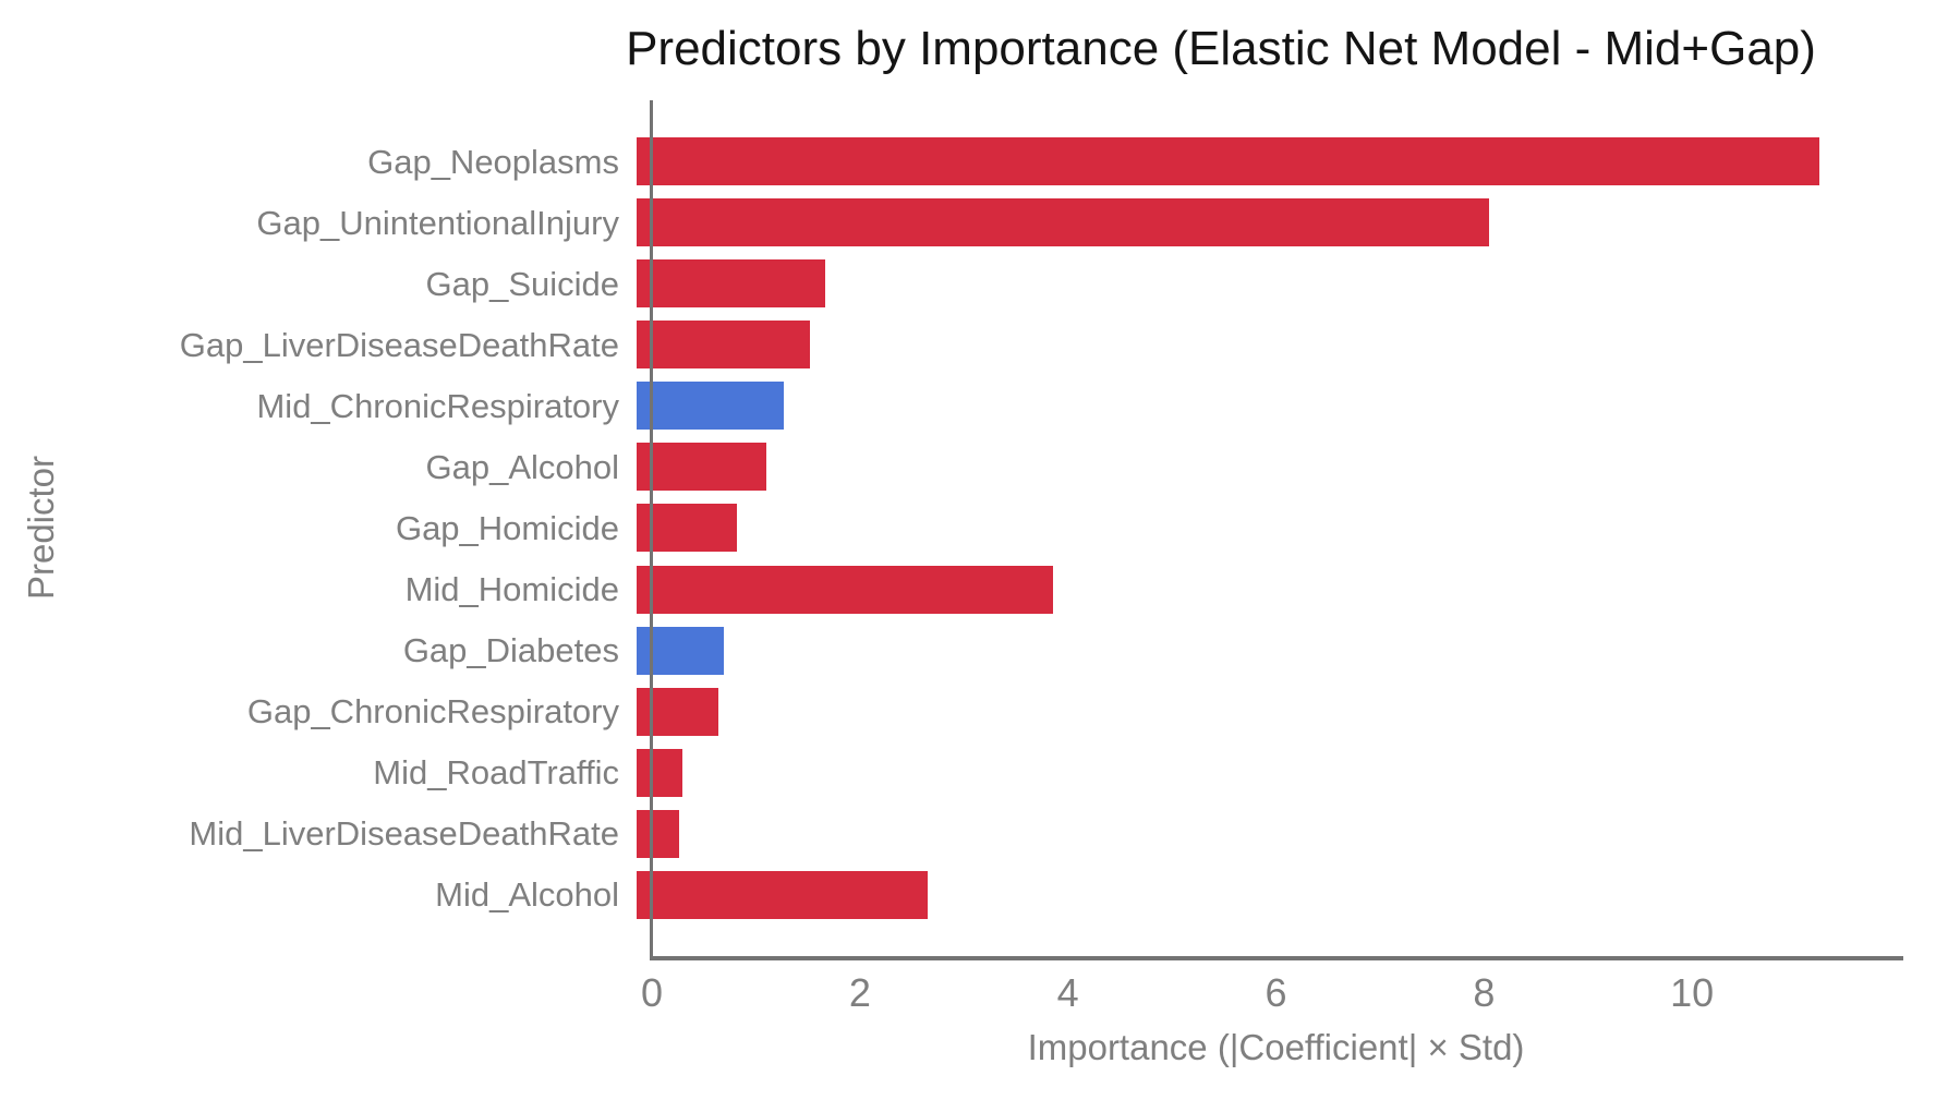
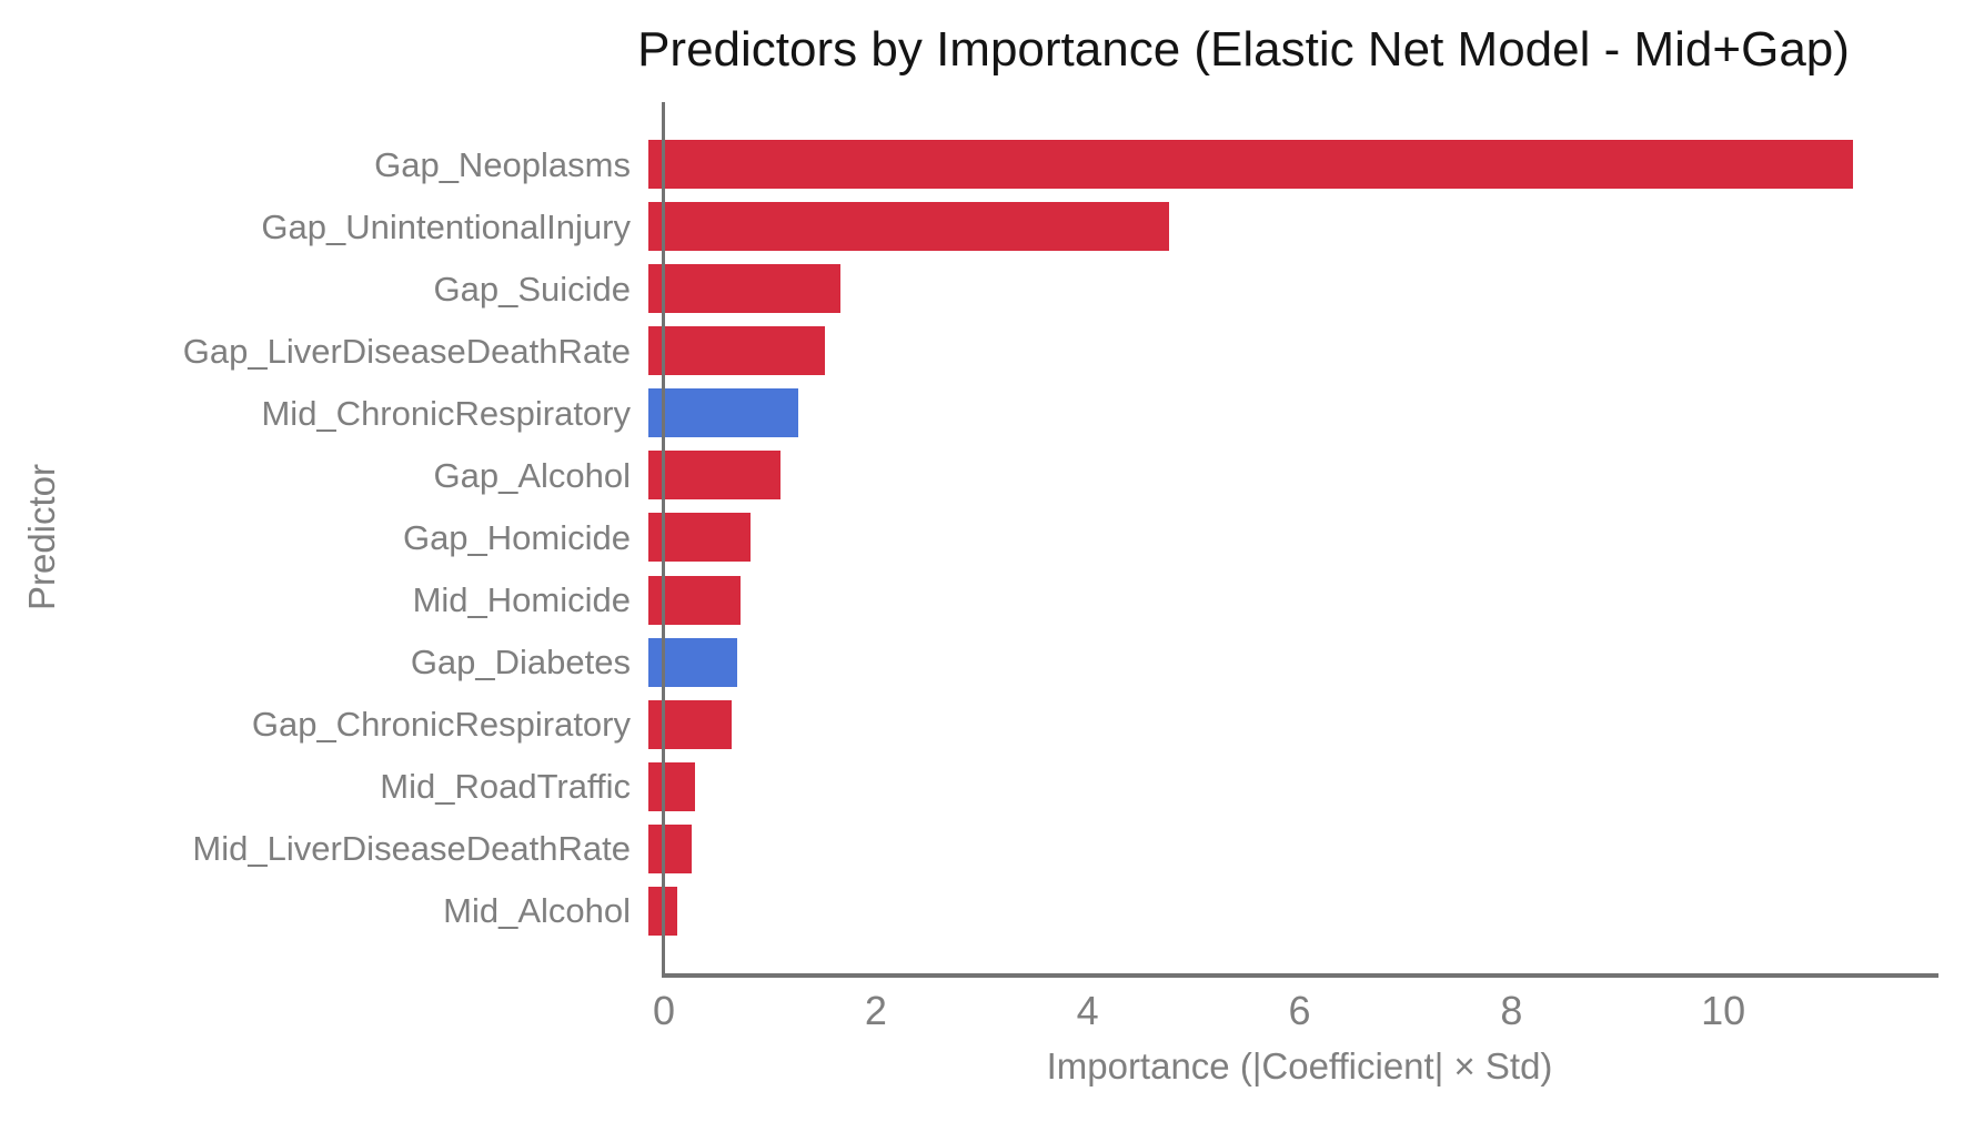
Gap_UnintentionalInjury: 8.2 -> 4.9
Mid_Homicide: 4.0 -> 0.9
Mid_Alcohol: 2.8 -> 0.3
